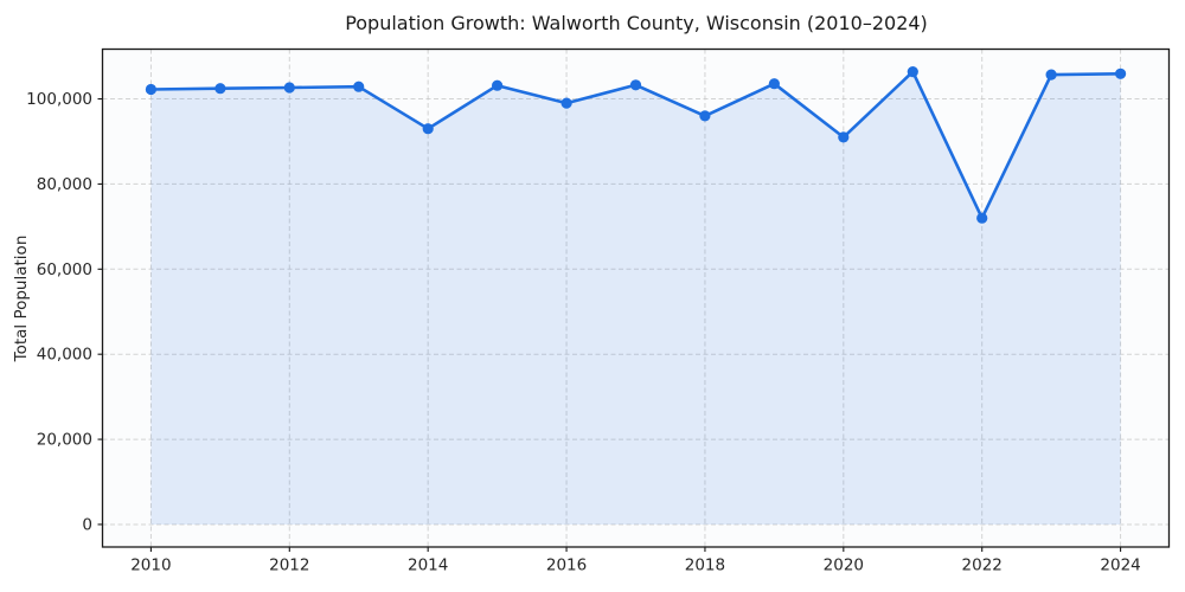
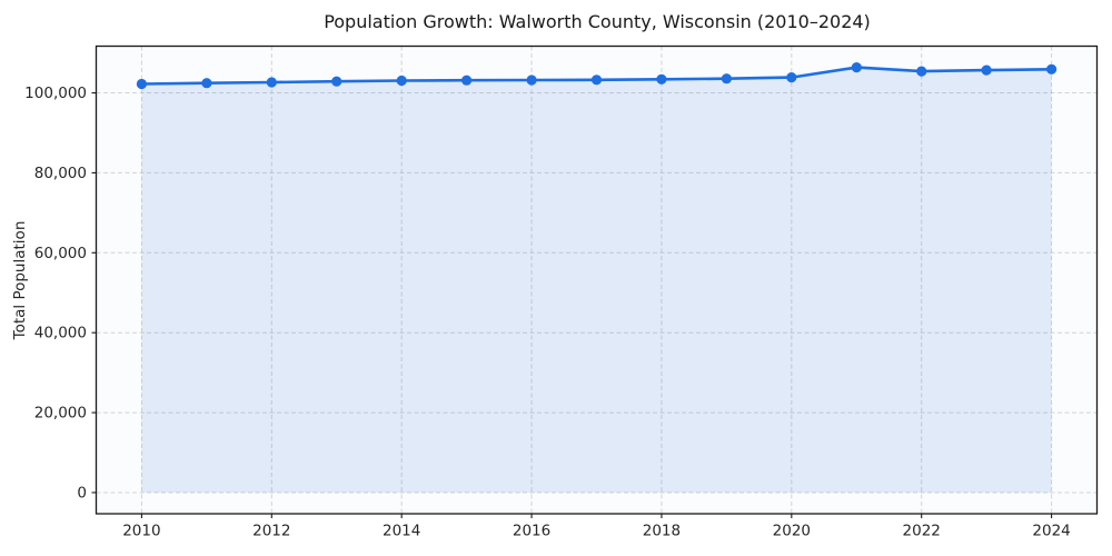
2014: 93000 -> 103000
2016: 99000 -> 103000
2018: 96000 -> 103000
2020: 91000 -> 104000
2022: 72000 -> 105000
